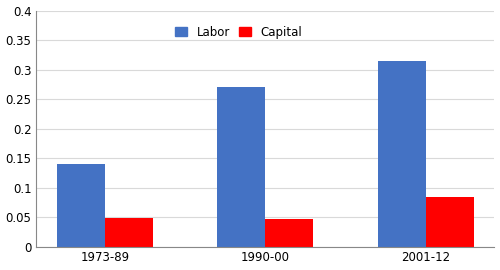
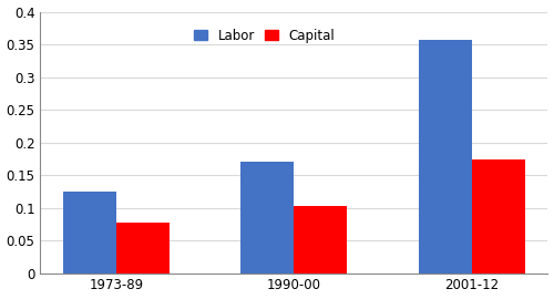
Labor/1973-89: 0.140 -> 0.125
Capital/1973-89: 0.048 -> 0.078
Labor/1990-00: 0.270 -> 0.170
Capital/1990-00: 0.046 -> 0.103
Labor/2001-12: 0.314 -> 0.357
Capital/2001-12: 0.084 -> 0.174
